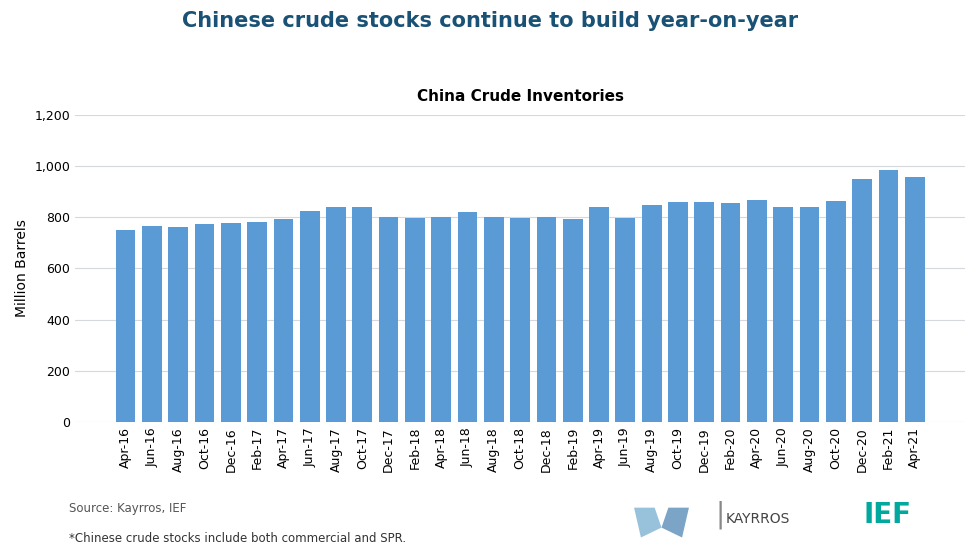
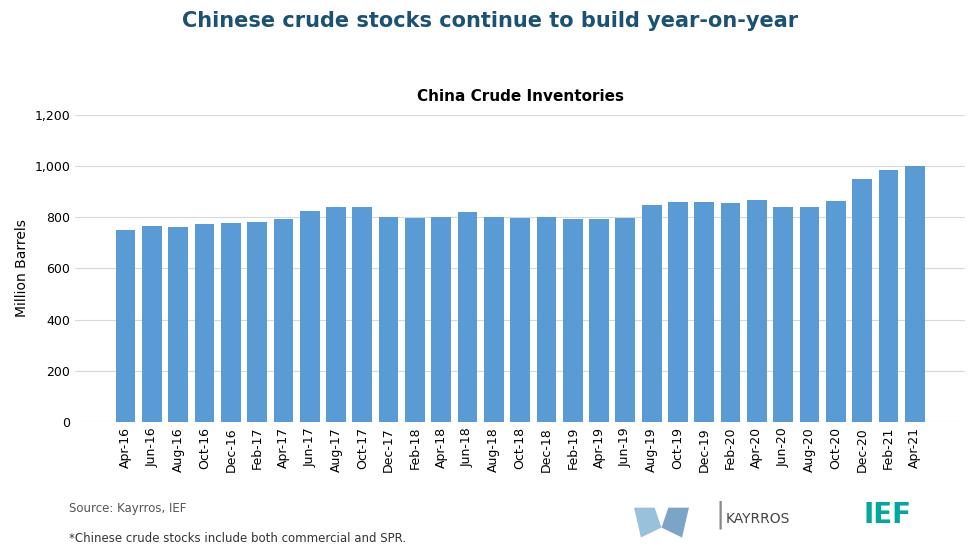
Apr-19: 840 -> 793
Apr-21: 955 -> 1,000
